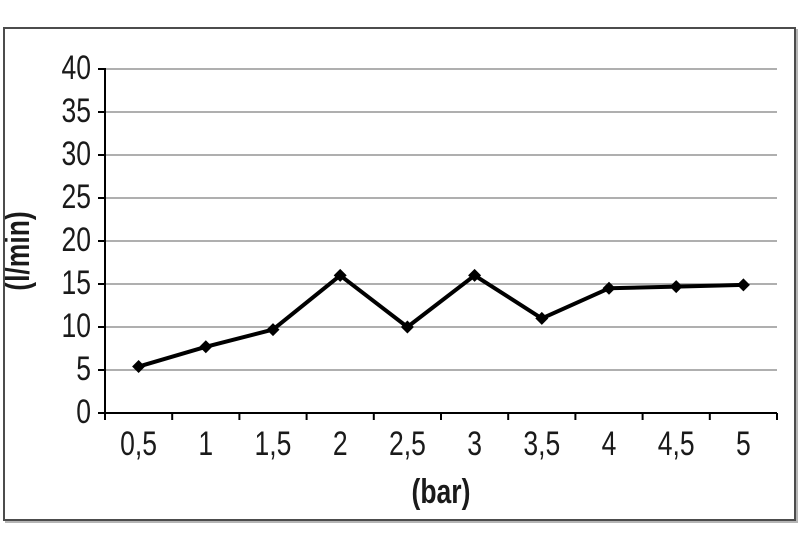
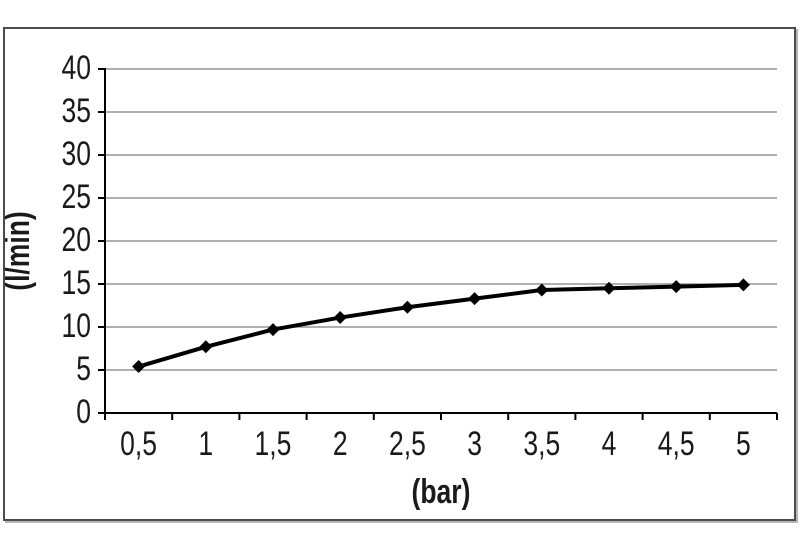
2: 16 -> 11
2,5: 10 -> 12
3: 16 -> 13
3,5: 11 -> 14
